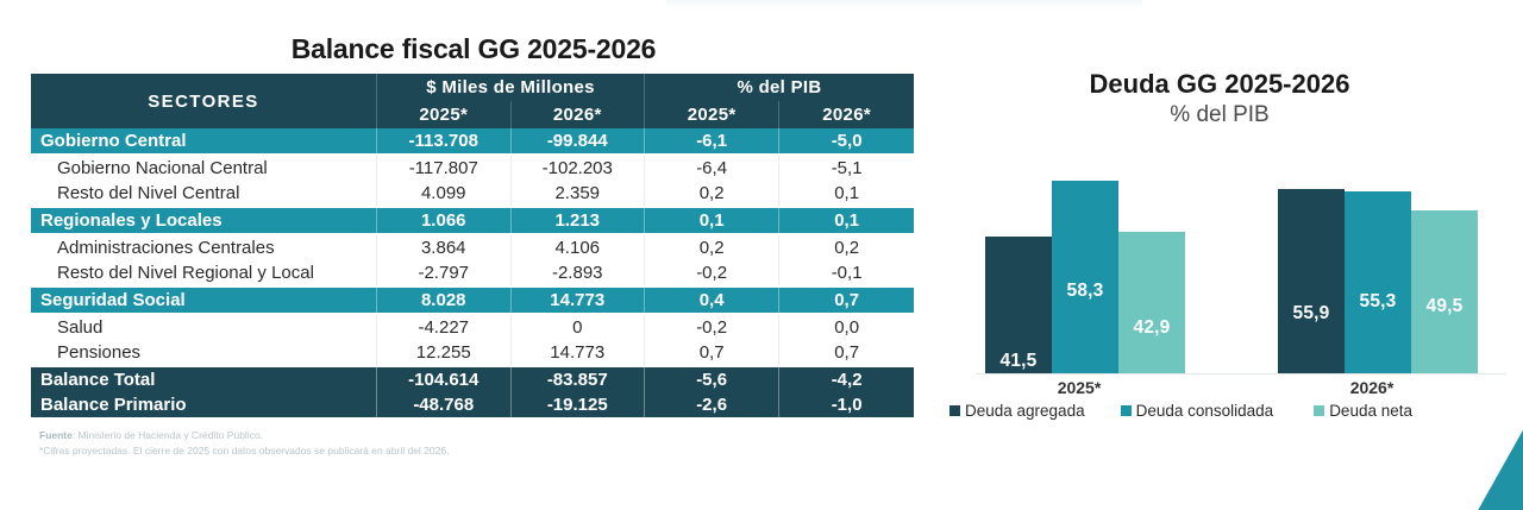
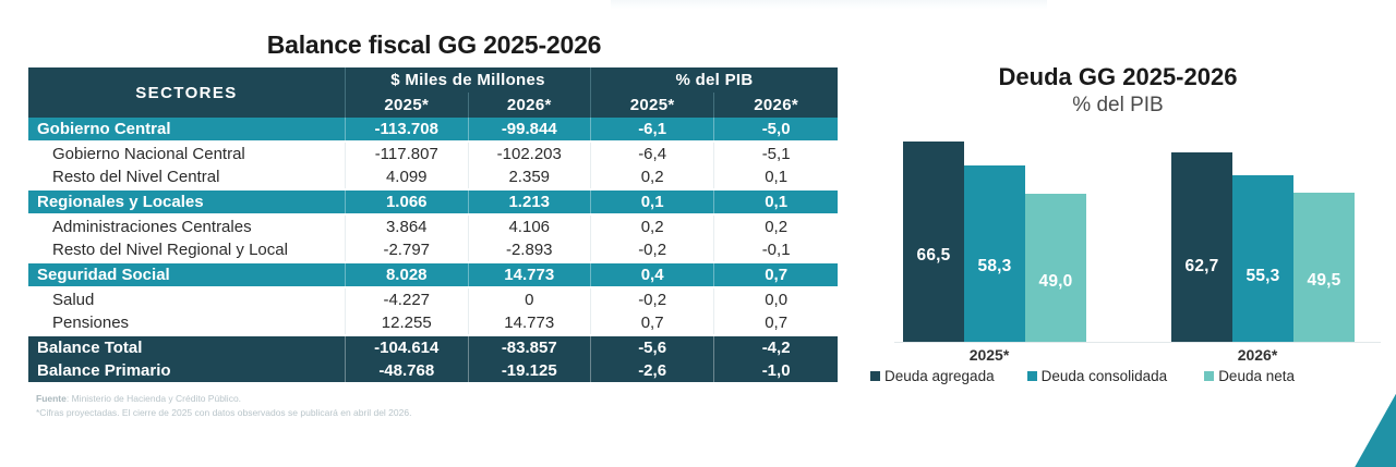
Deuda agregada/2025*: 41,5 -> 66,5
Deuda neta/2025*: 42,9 -> 49,0
Deuda agregada/2026*: 55,9 -> 62,7
